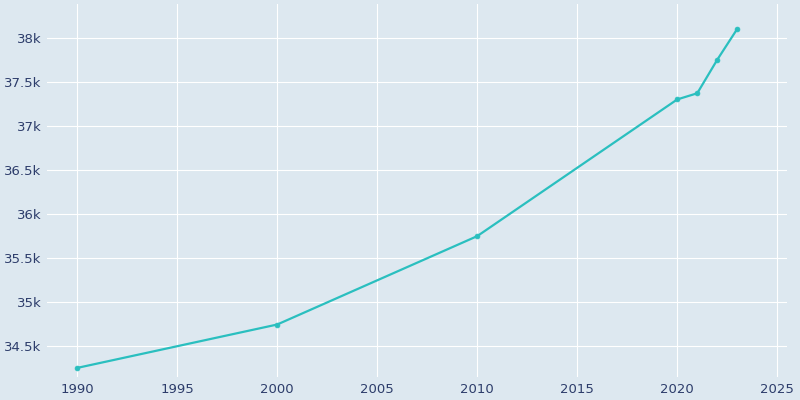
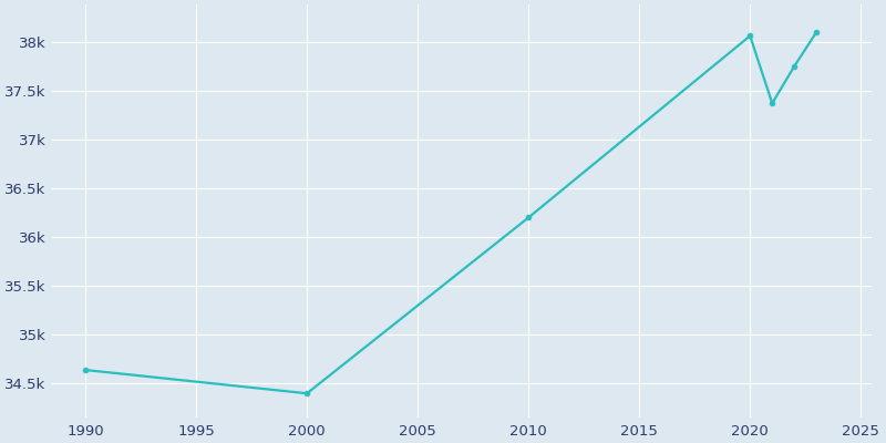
1990: 34.26k -> 34.64k
2000: 34.75k -> 34.40k
2010: 35.75k -> 36.20k
2020: 37.30k -> 38.06k
